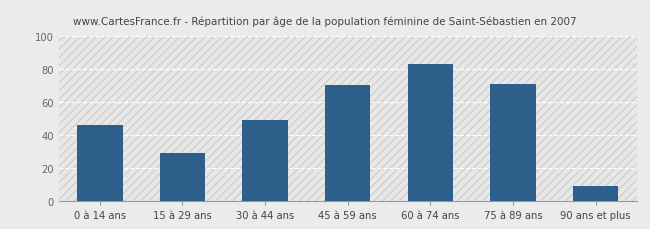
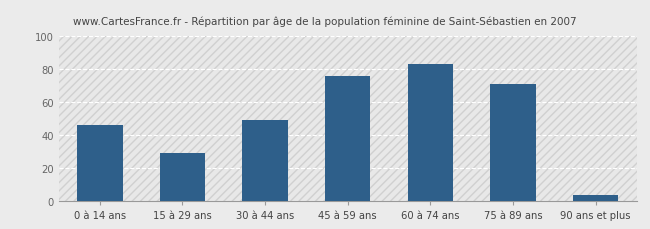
45 à 59 ans: 70 -> 76
90 ans et plus: 9 -> 4
